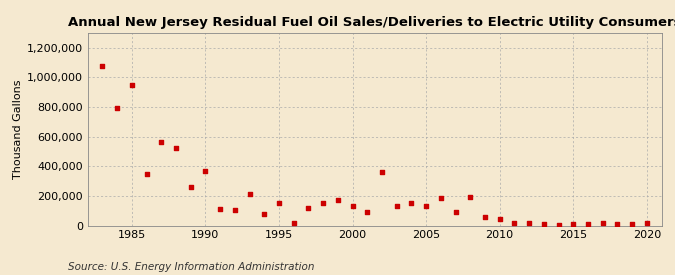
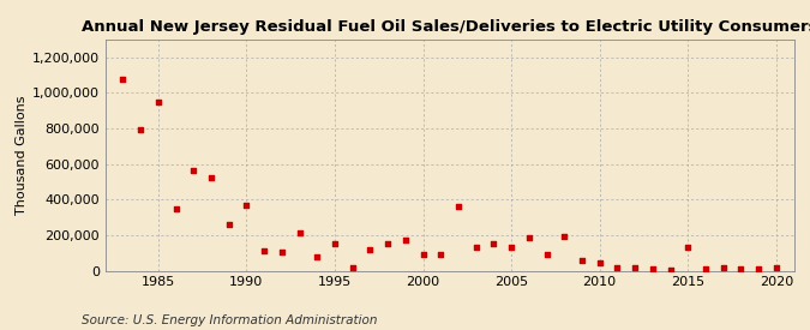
2000: 140,000 -> 90,000
2015: 10,000 -> 130,000
